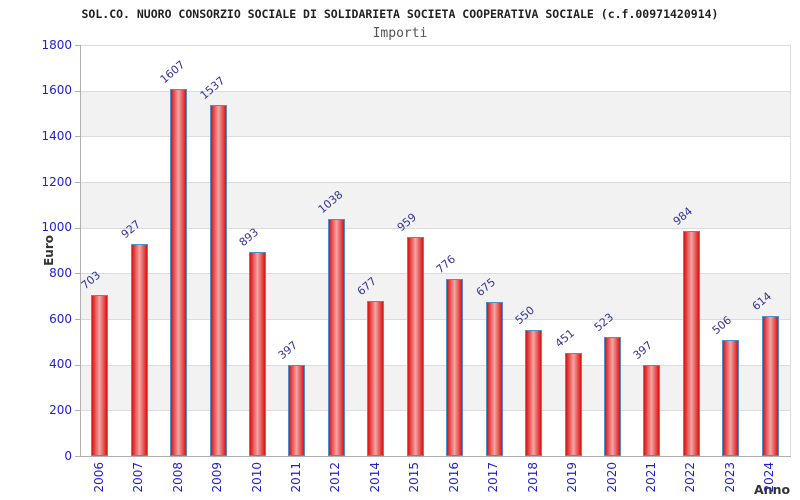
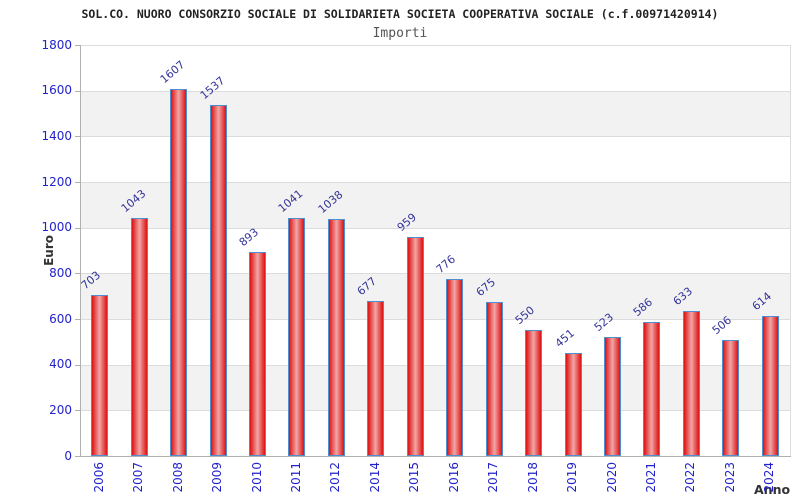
2007: 927 -> 1043
2011: 397 -> 1041
2021: 397 -> 586
2022: 984 -> 633
